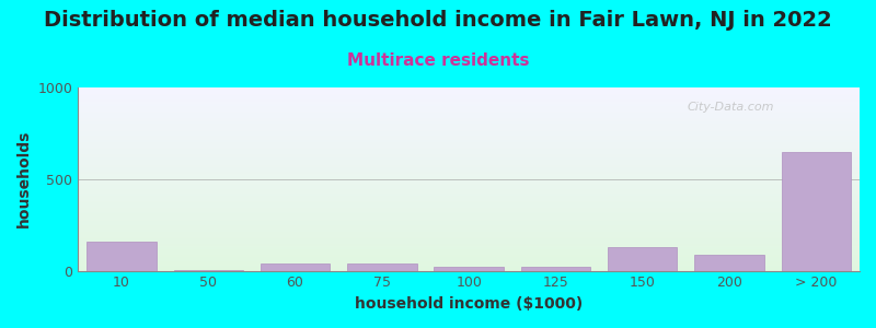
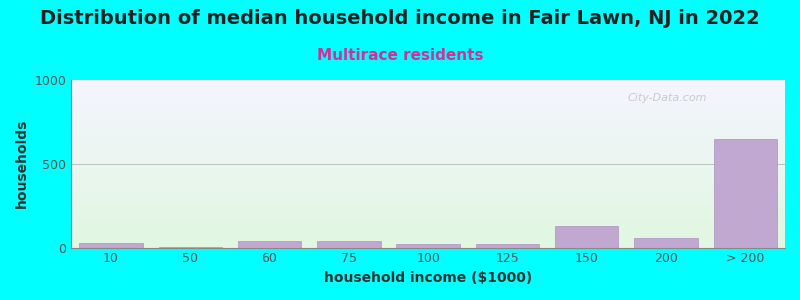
10: 160 -> 30
200: 90 -> 60
